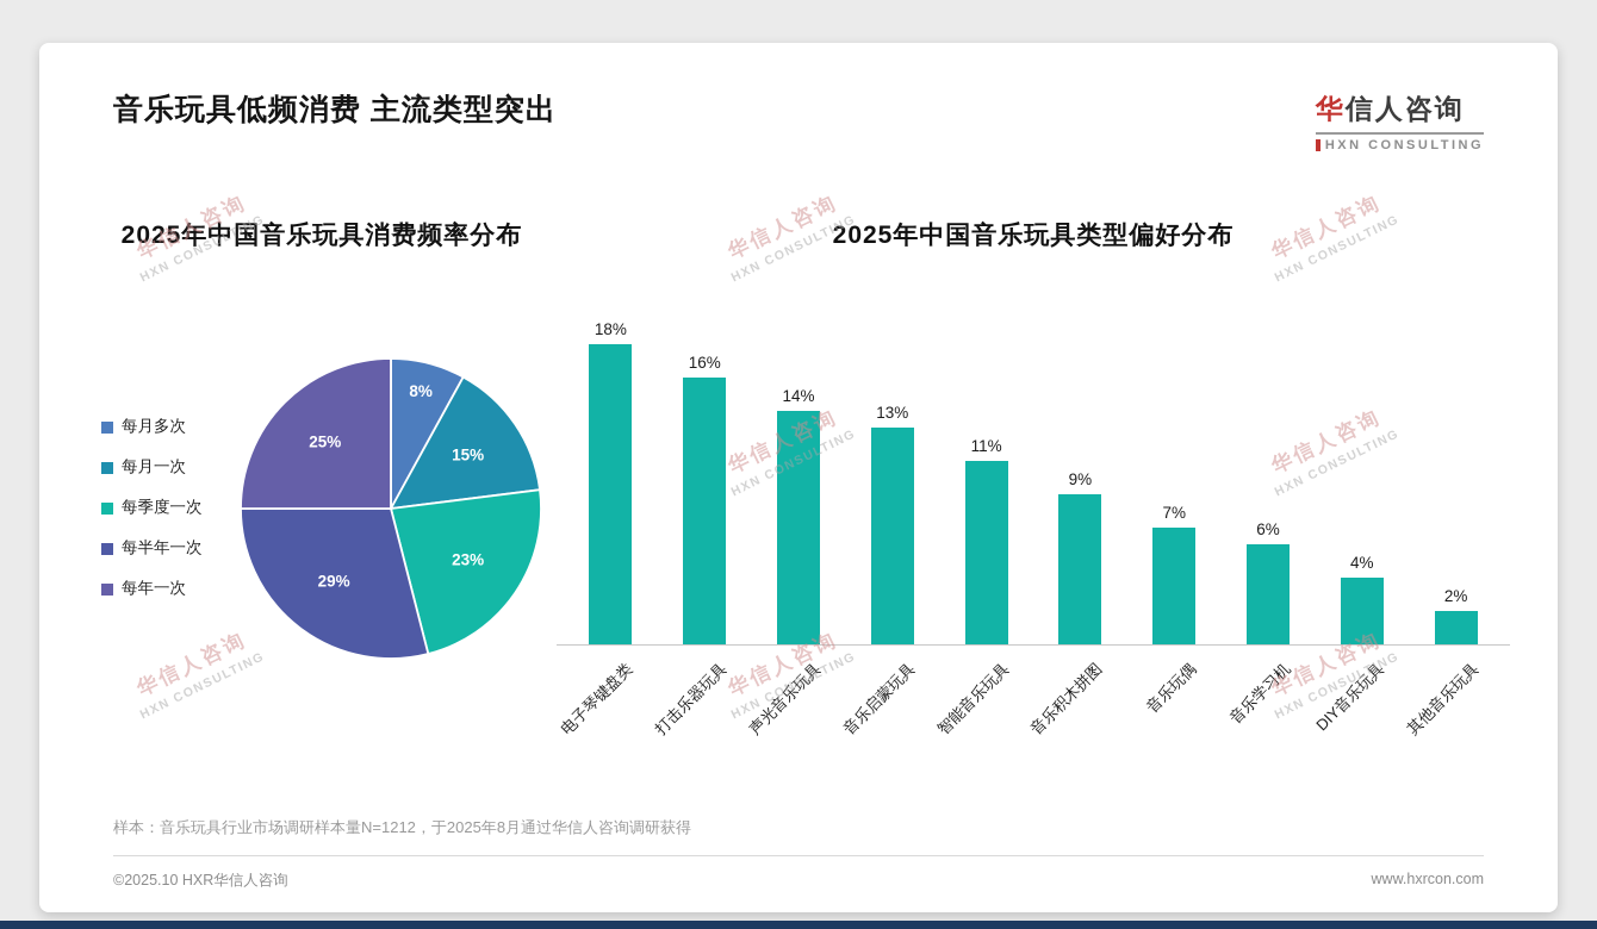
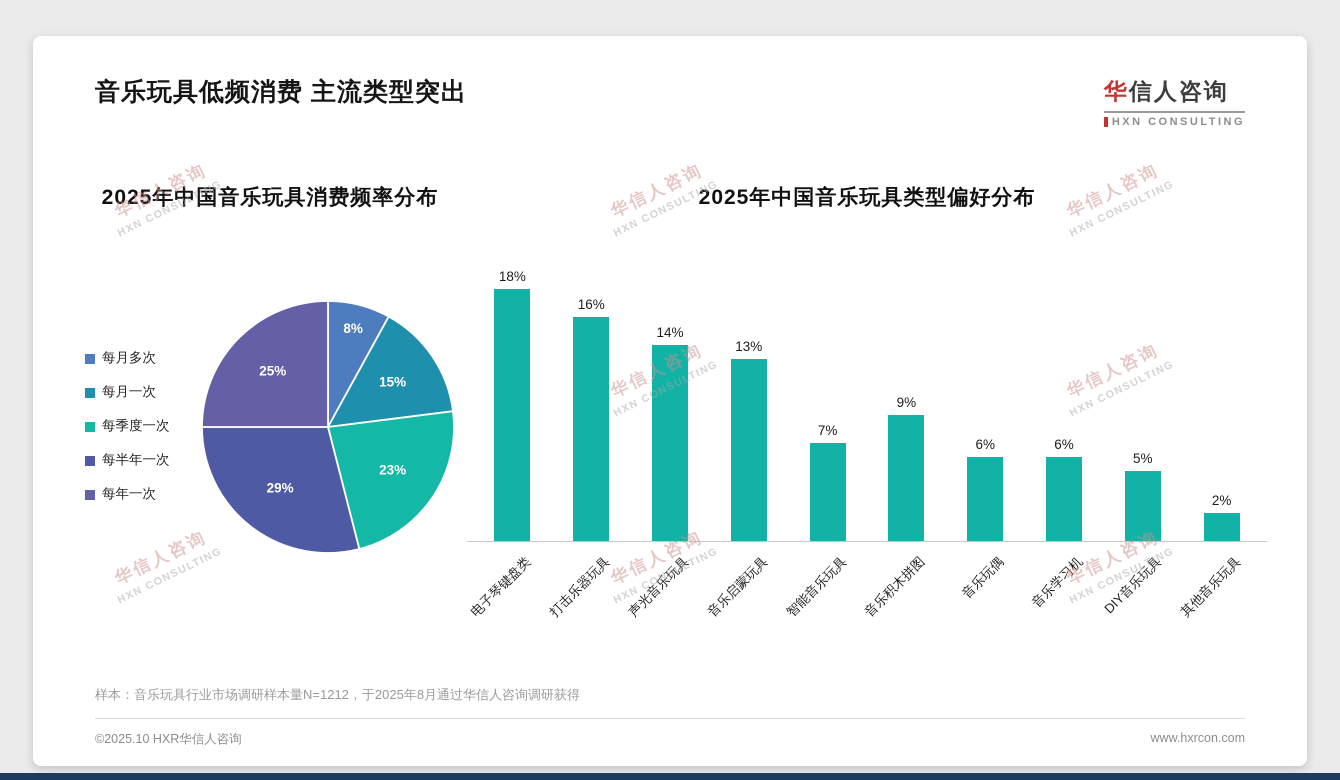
2025年中国音乐玩具类型偏好分布/智能音乐玩具: 11% -> 7%
2025年中国音乐玩具类型偏好分布/音乐玩偶: 7% -> 6%
2025年中国音乐玩具类型偏好分布/DIY音乐玩具: 4% -> 5%
